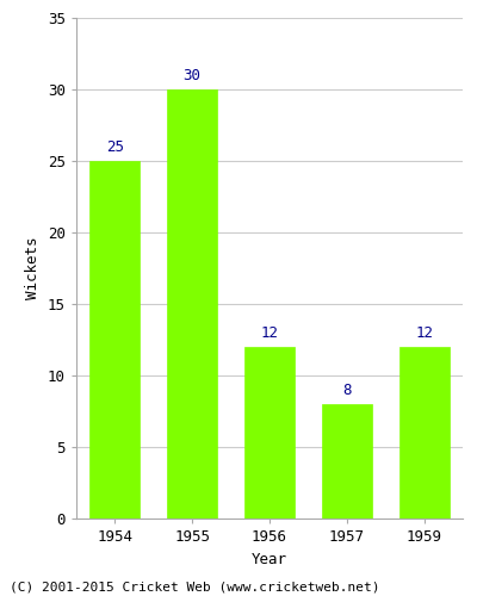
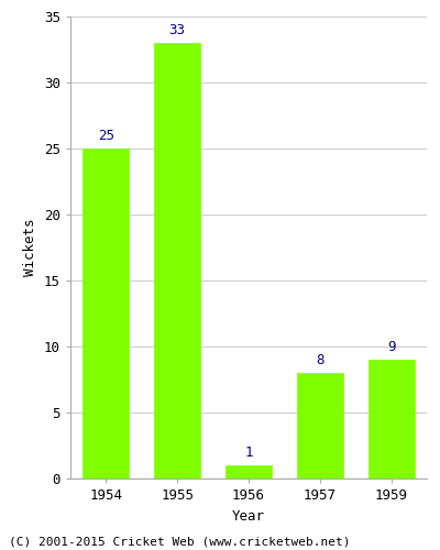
1955: 30 -> 33
1956: 12 -> 1
1959: 12 -> 9
